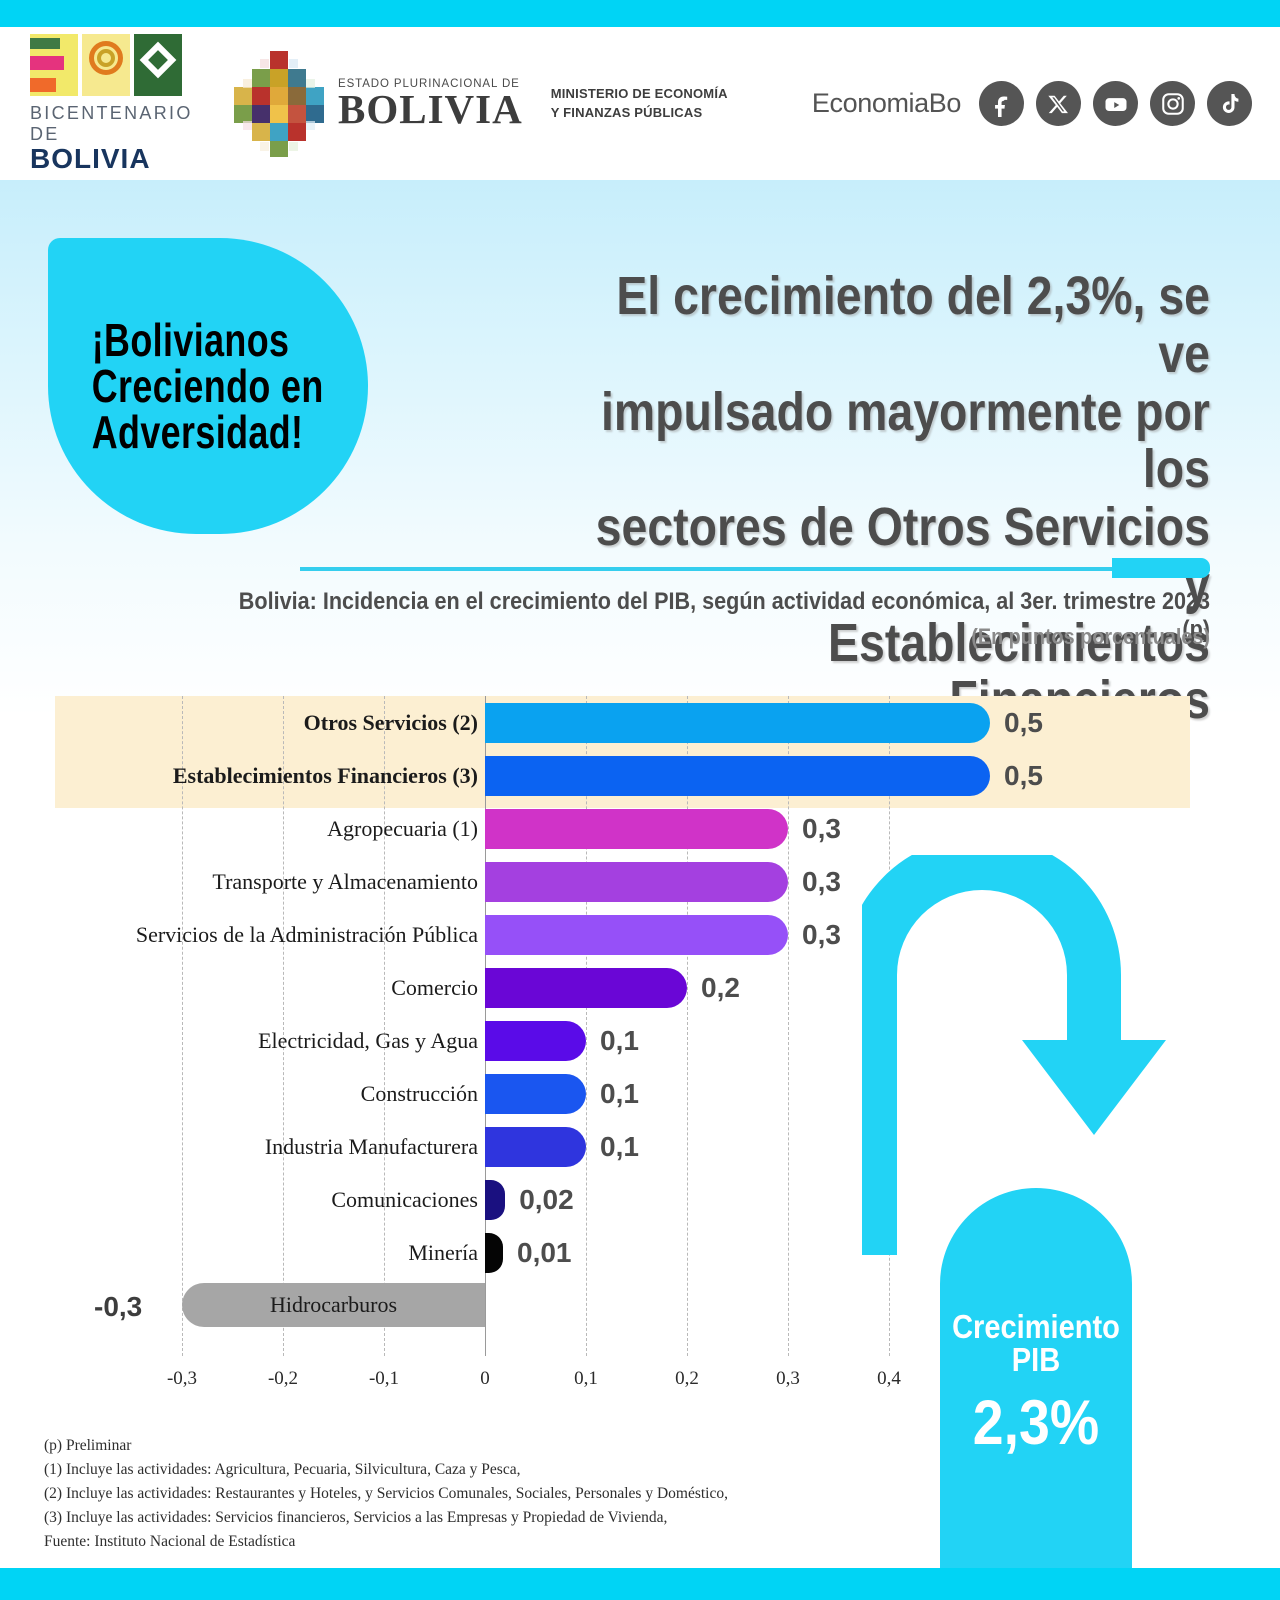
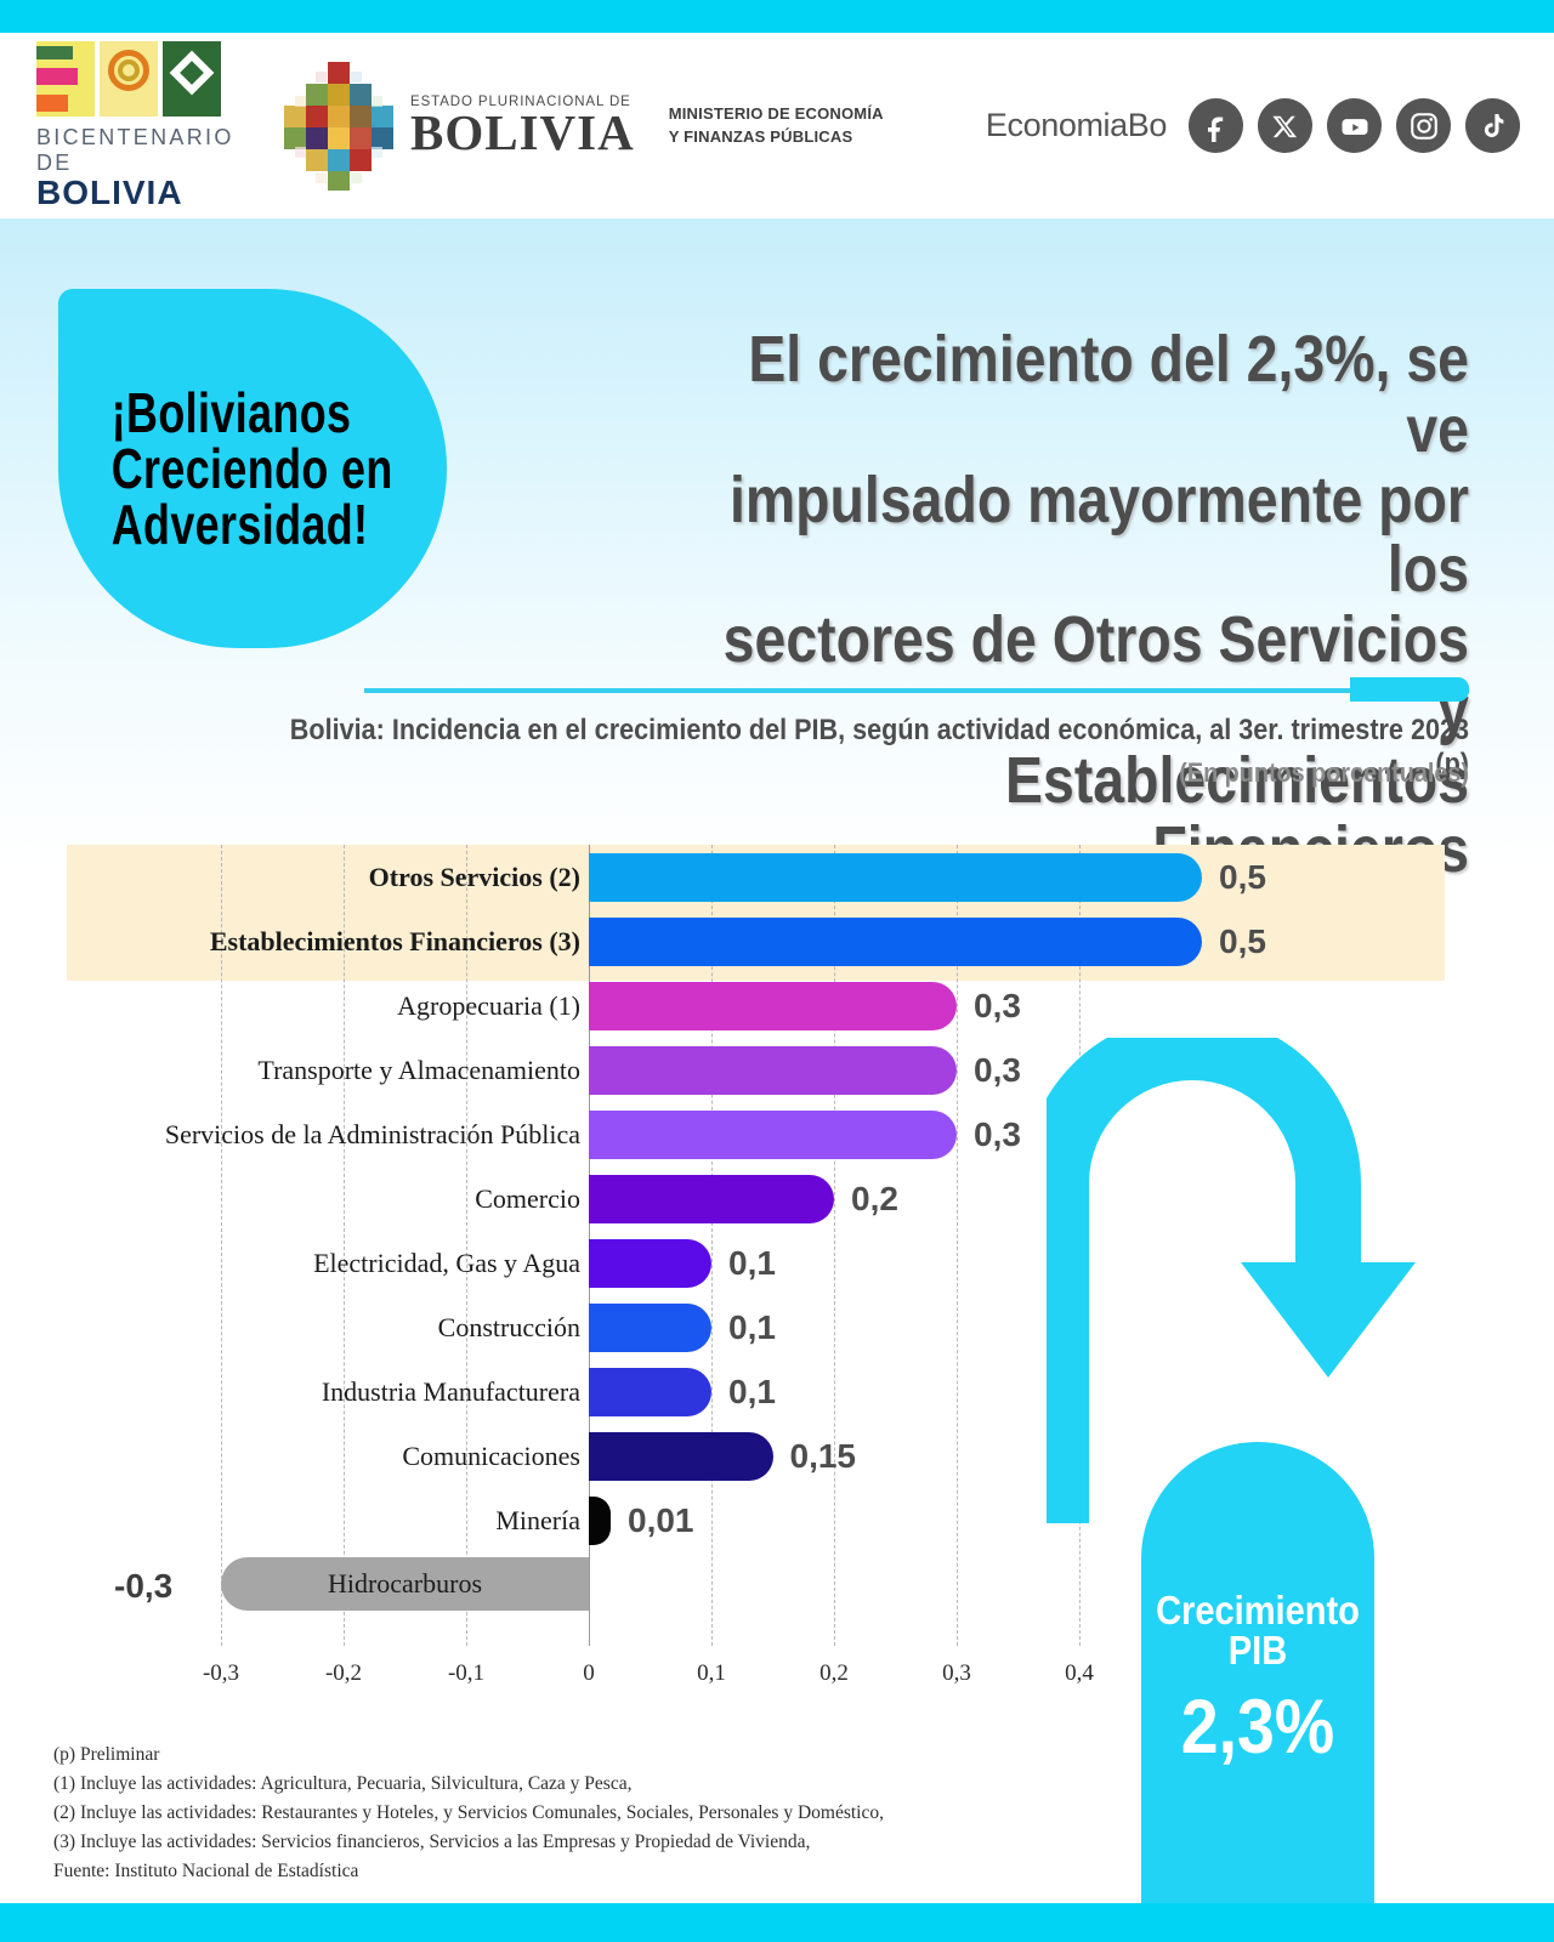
Comunicaciones: 0,02 -> 0,15
